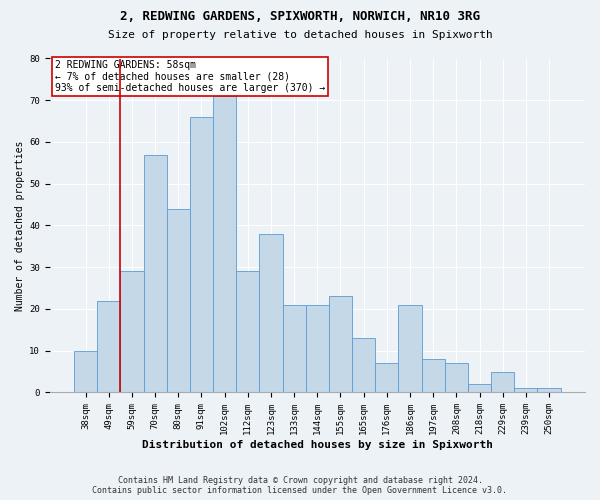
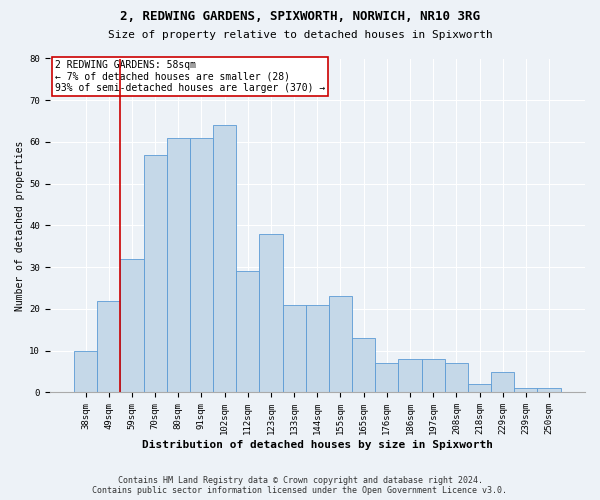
59sqm: 29 -> 32
80sqm: 44 -> 61
91sqm: 66 -> 61
102sqm: 71 -> 64
186sqm: 21 -> 8
